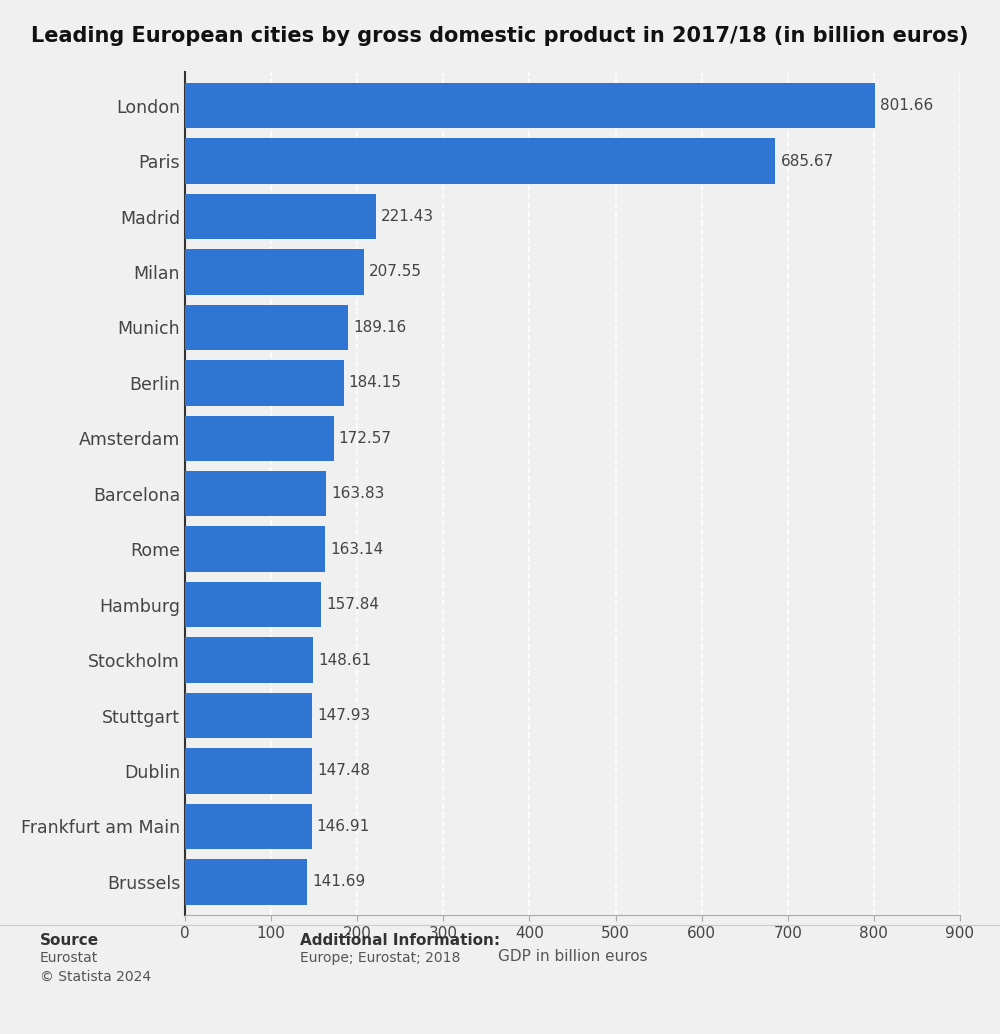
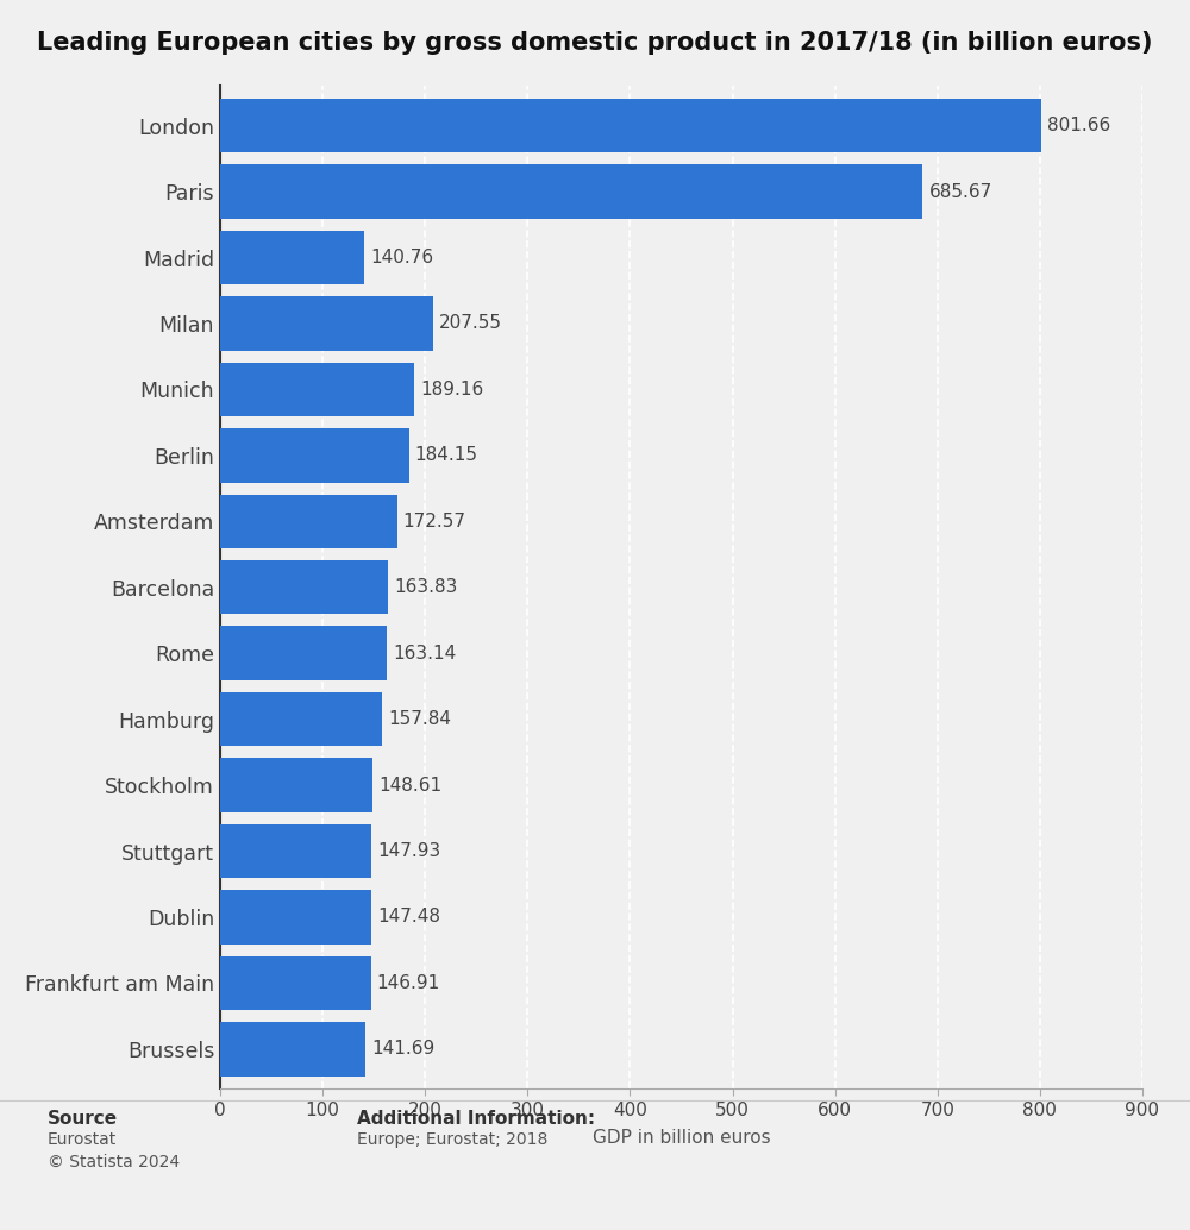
Madrid: 221.43 -> 140.76
